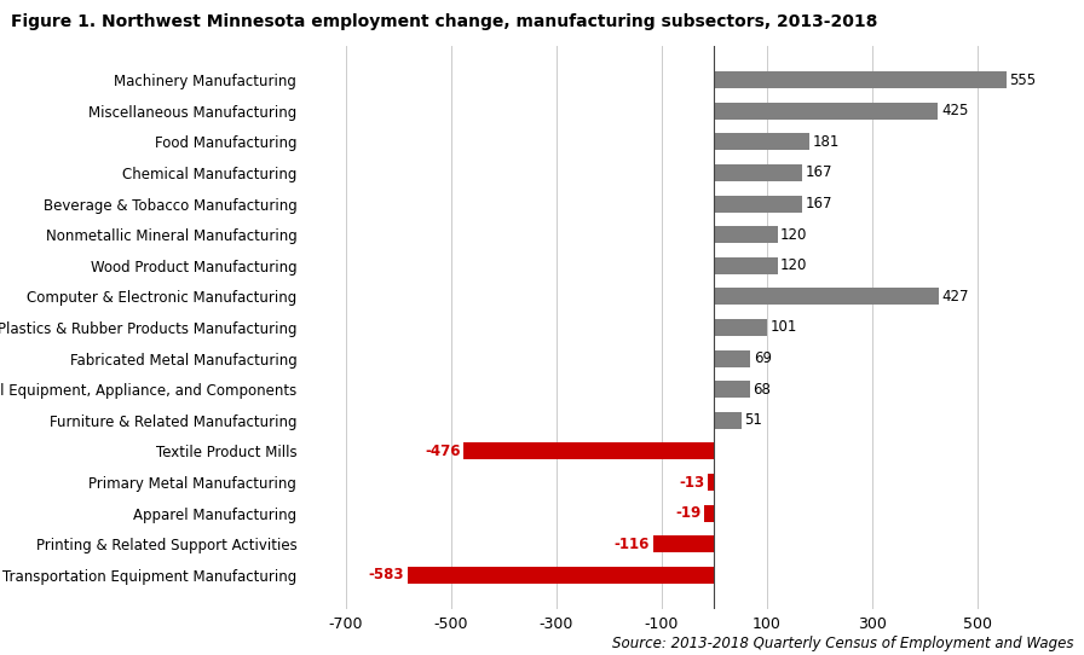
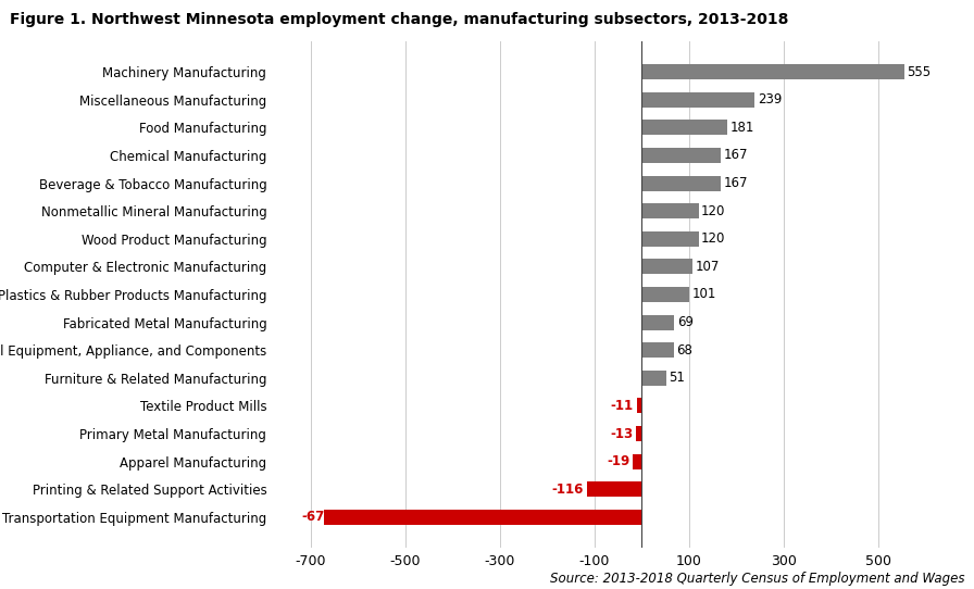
Miscellaneous Manufacturing: 425 -> 239
Computer & Electronic Manufacturing: 427 -> 107
Textile Product Mills: -476 -> -11
Transportation Equipment Manufacturing: -583 -> -671
